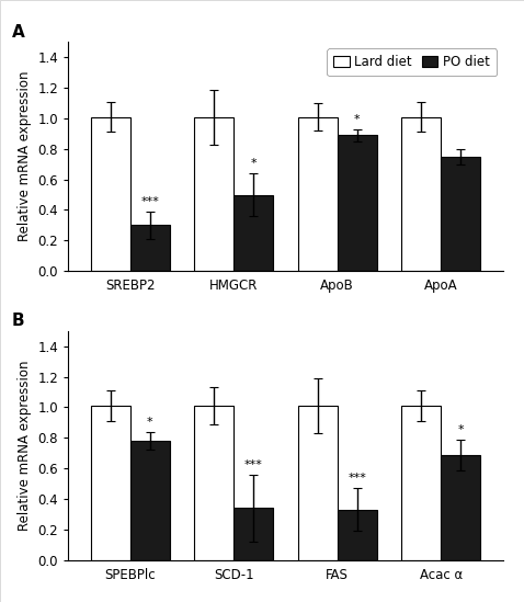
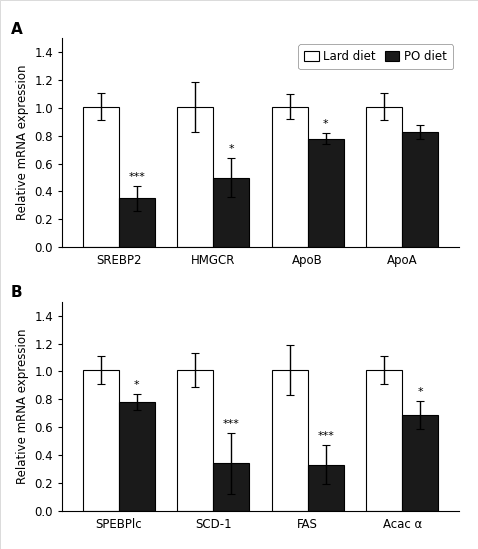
PO diet/SREBP2: 0.30 -> 0.35
PO diet/ApoB: 0.89 -> 0.78
PO diet/ApoA: 0.75 -> 0.83
